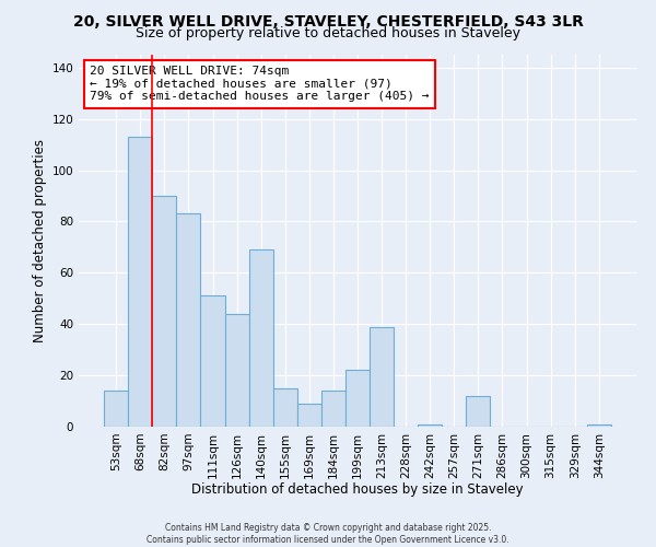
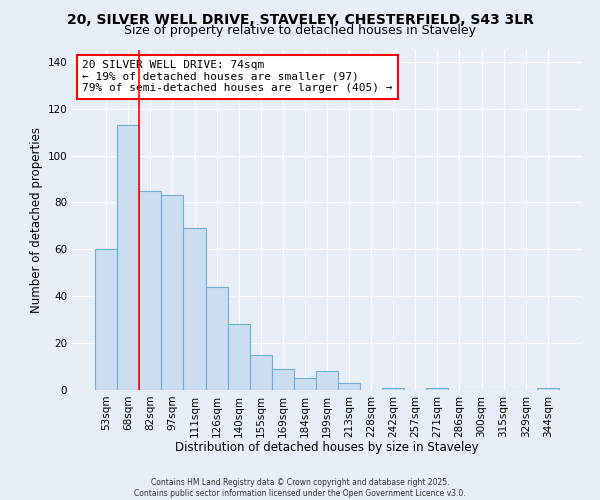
53sqm: 14 -> 60
82sqm: 90 -> 85
111sqm: 51 -> 69
140sqm: 69 -> 28
184sqm: 14 -> 5
199sqm: 22 -> 8
213sqm: 39 -> 3
271sqm: 12 -> 1
